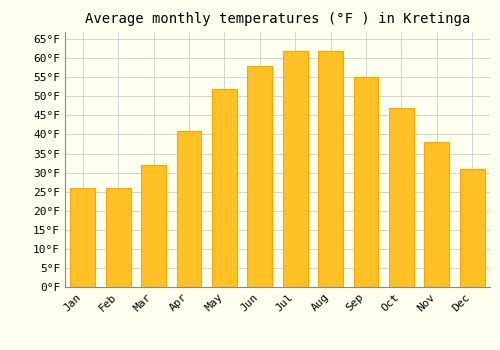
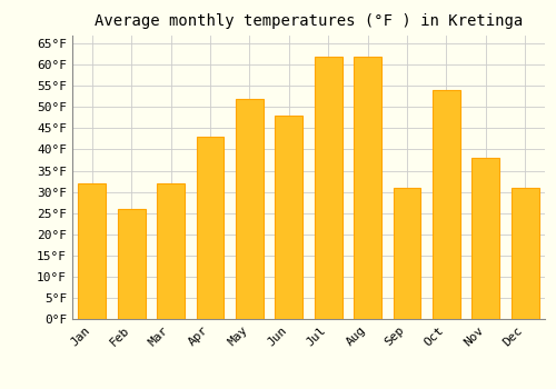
Jan: 26°F -> 32°F
Apr: 41°F -> 43°F
Jun: 58°F -> 48°F
Sep: 55°F -> 31°F
Oct: 47°F -> 54°F
